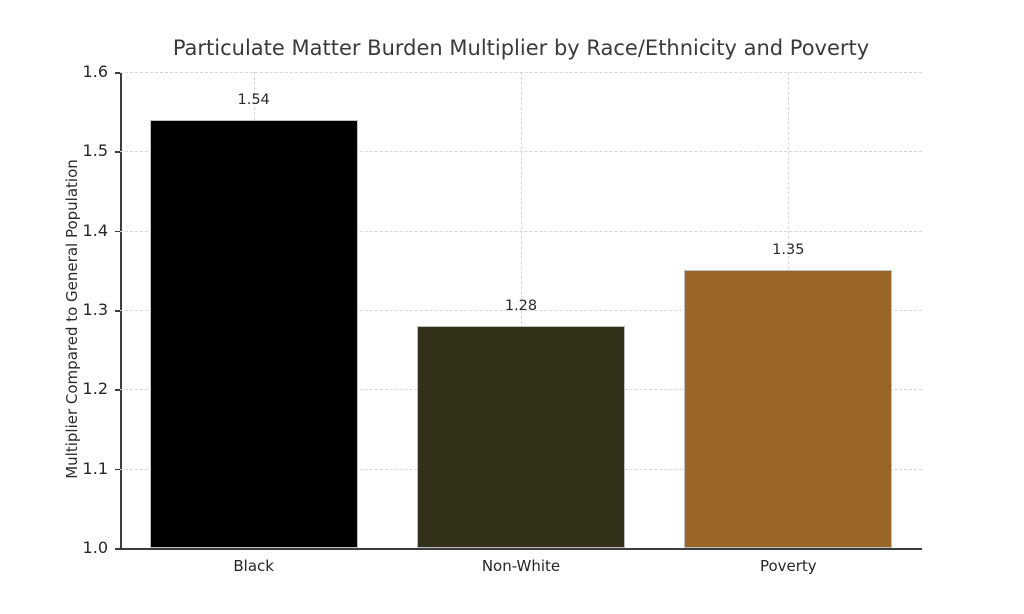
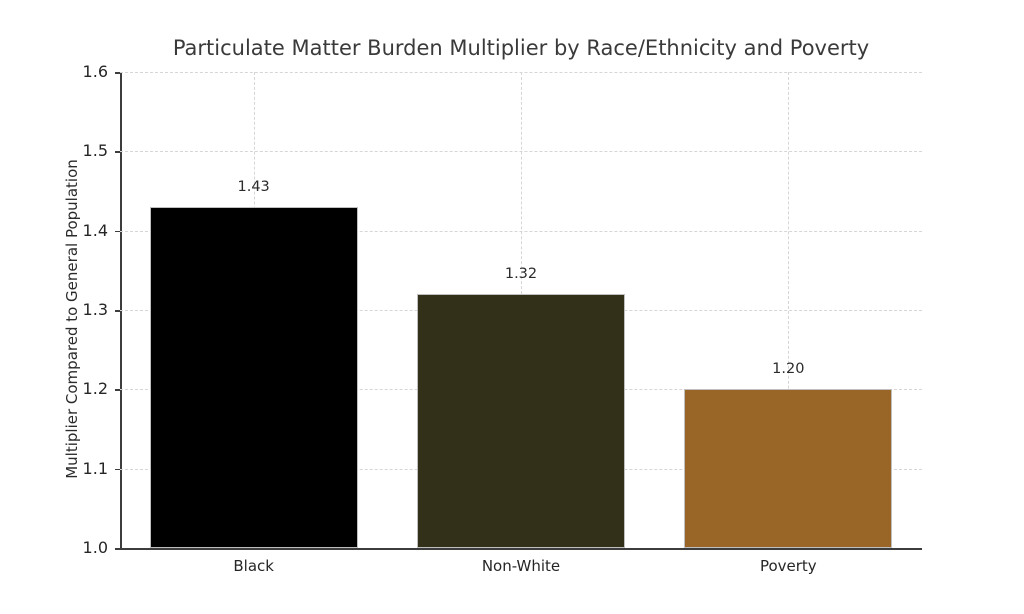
Black: 1.54 -> 1.43
Non-White: 1.28 -> 1.32
Poverty: 1.35 -> 1.20
